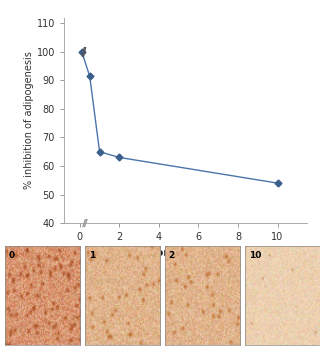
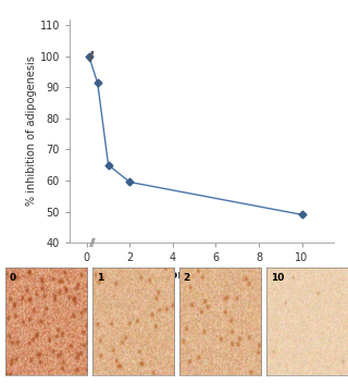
2: 63.0 -> 59.5
10: 54.0 -> 49.0
